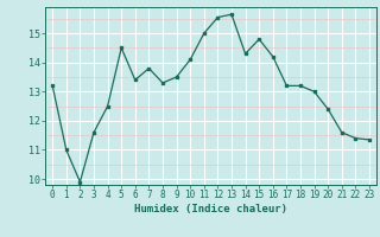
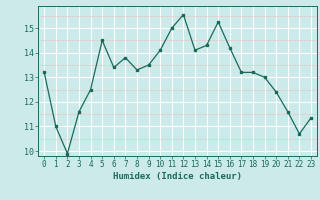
13: 15.65 -> 14.10
15: 14.80 -> 15.25
22: 11.40 -> 10.70
